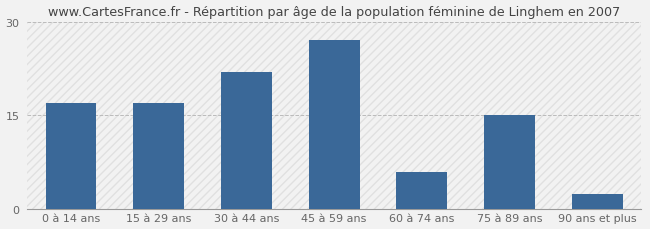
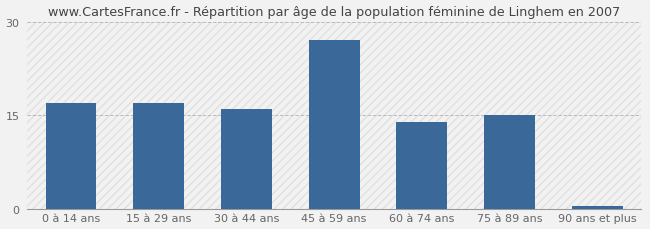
30 à 44 ans: 22.0 -> 16.0
60 à 74 ans: 6.0 -> 14.0
90 ans et plus: 2.4 -> 0.5
